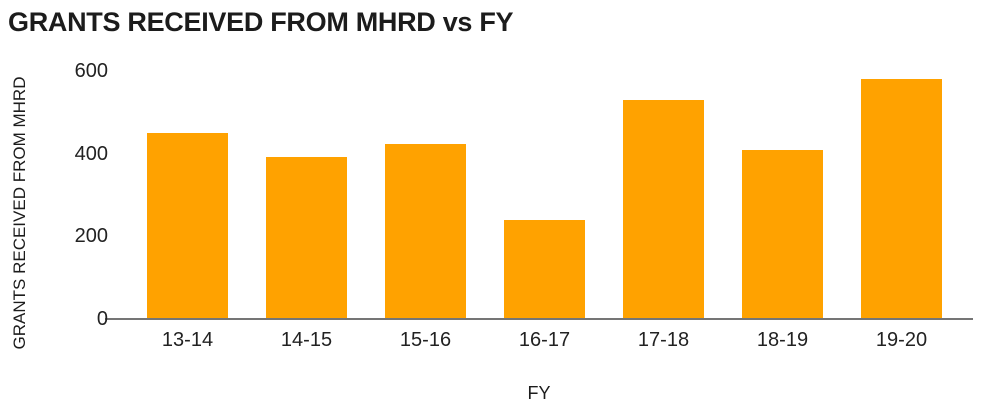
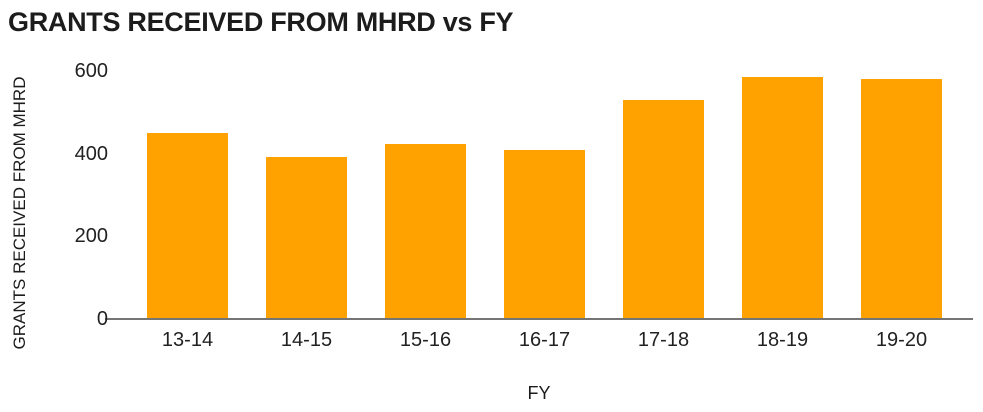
16-17: 240 -> 410
18-19: 410 -> 580
